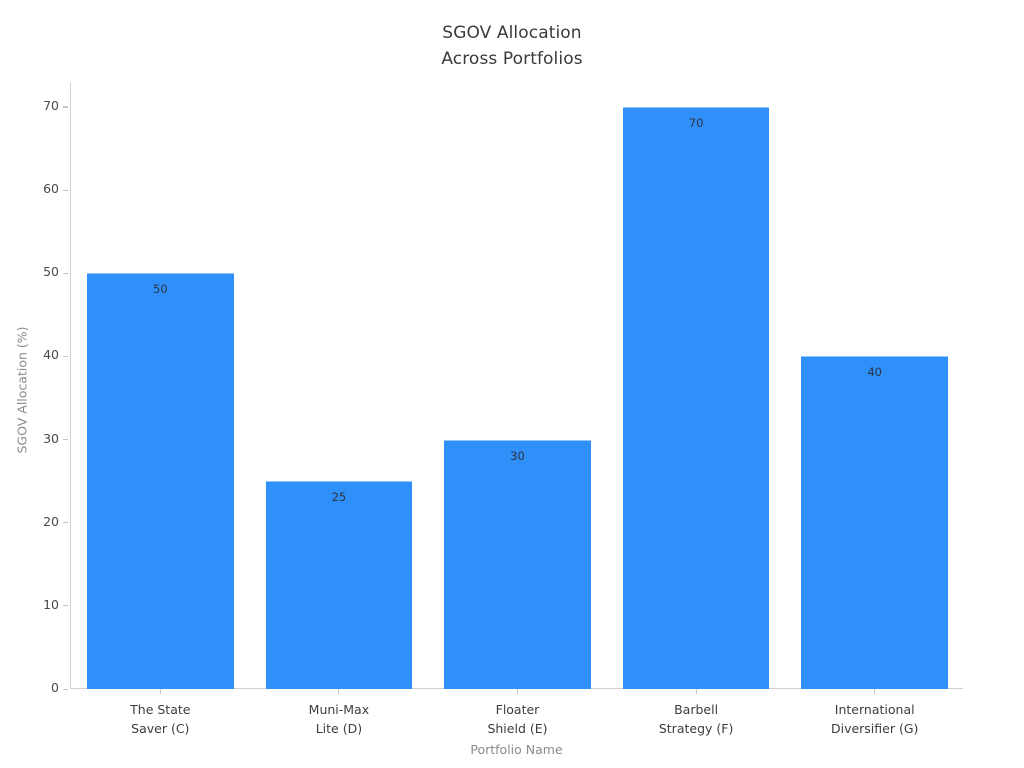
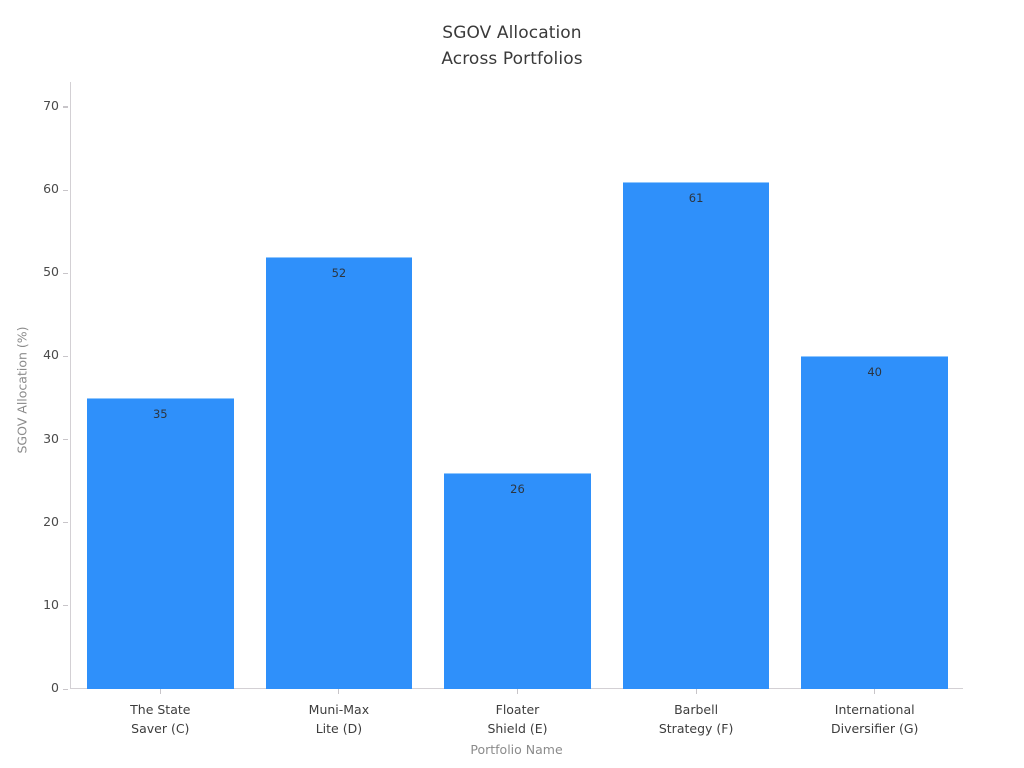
The State Saver (C): 50 -> 35
Muni-Max Lite (D): 25 -> 52
Floater Shield (E): 30 -> 26
Barbell Strategy (F): 70 -> 61
